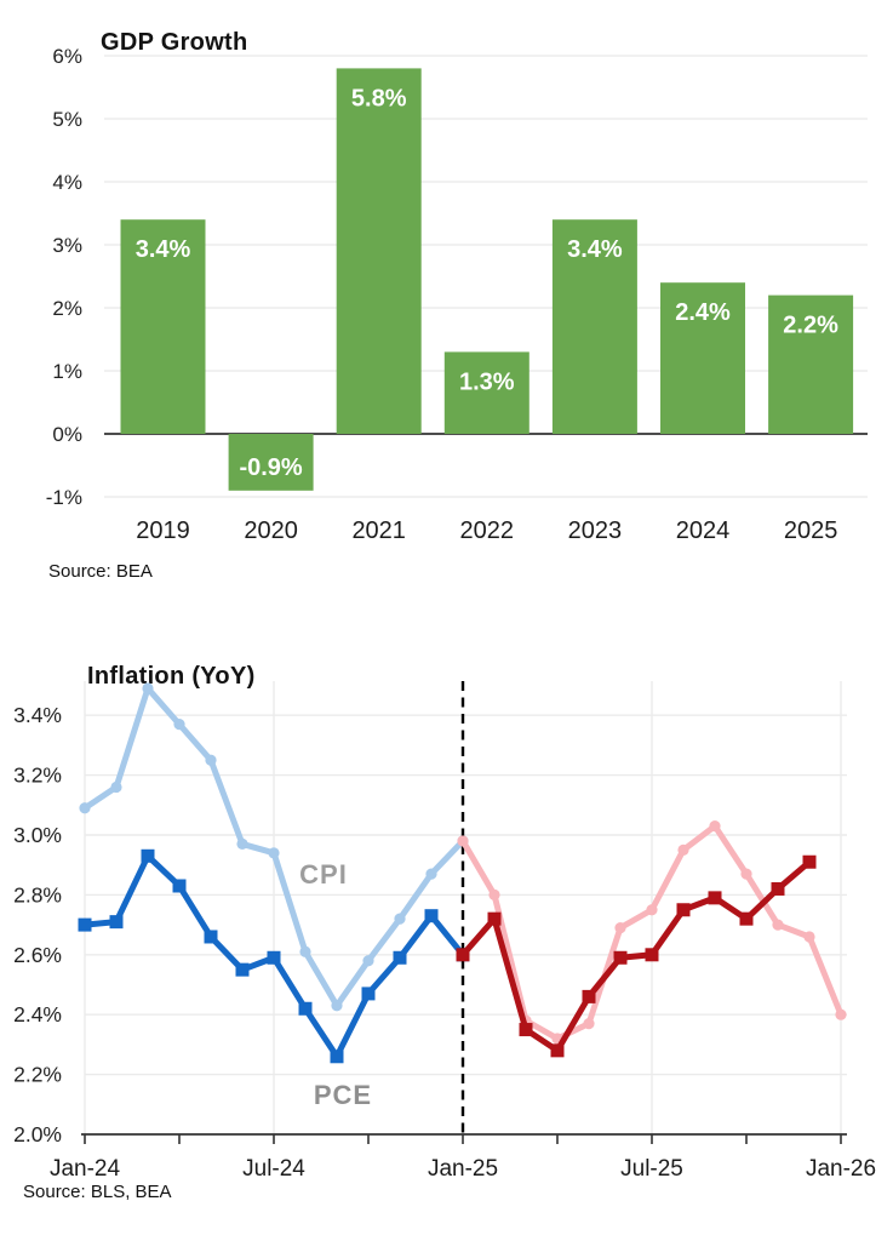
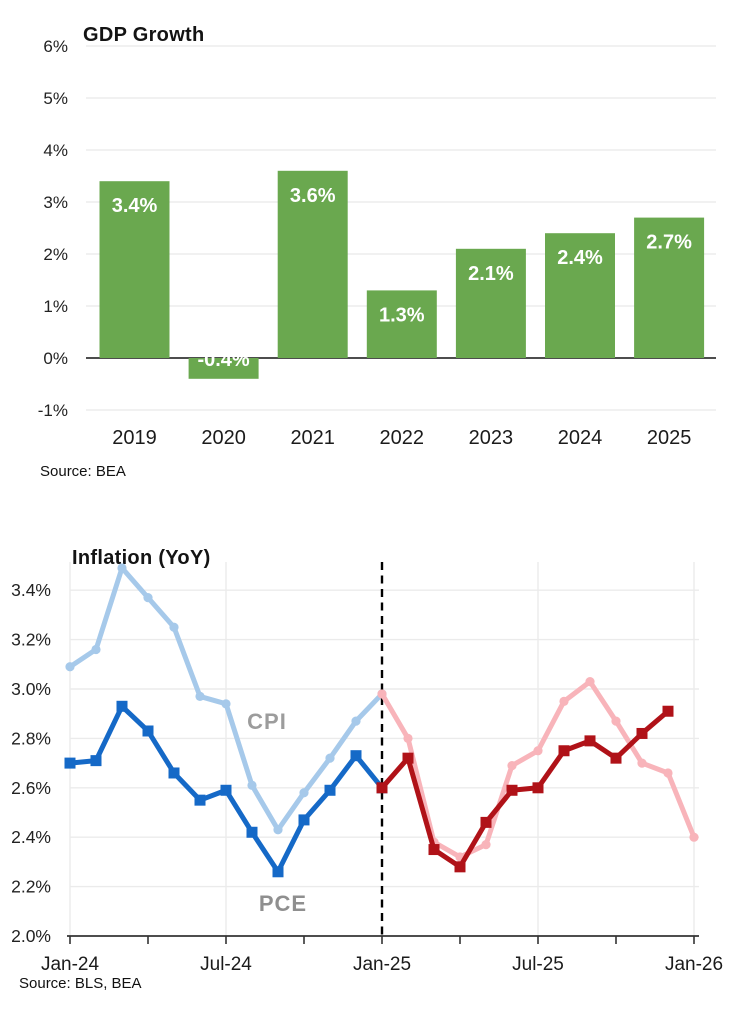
GDP Growth/2020: -0.9% -> -0.4%
GDP Growth/2021: 5.8% -> 3.6%
GDP Growth/2023: 3.4% -> 2.1%
GDP Growth/2025: 2.2% -> 2.7%
